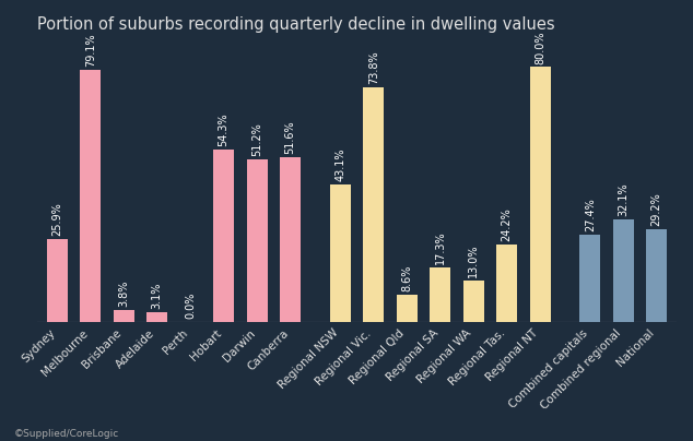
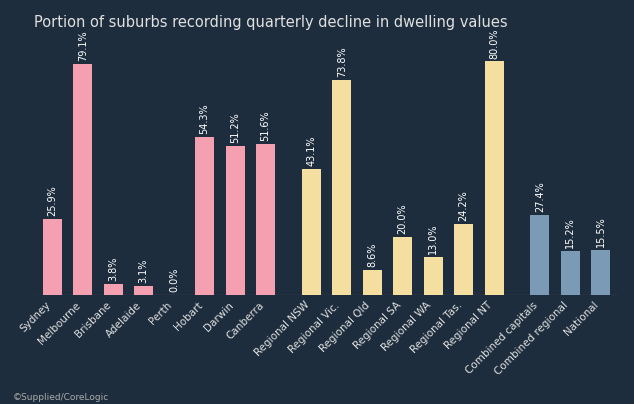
Regional SA: 17.3% -> 20.0%
Combined regional: 32.1% -> 15.2%
National: 29.2% -> 15.5%
